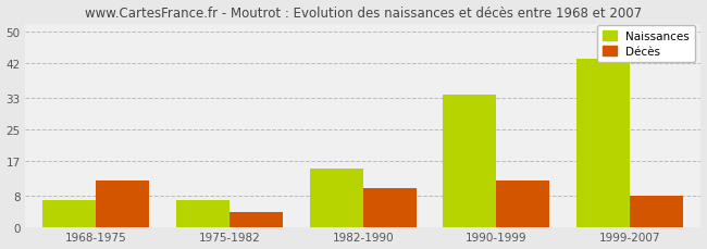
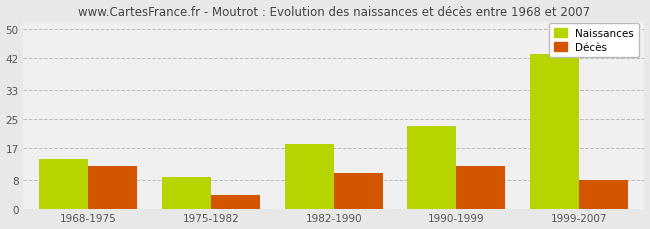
Naissances/1968-1975: 7 -> 14
Naissances/1975-1982: 7 -> 9
Naissances/1982-1990: 15 -> 18
Naissances/1990-1999: 34 -> 23
